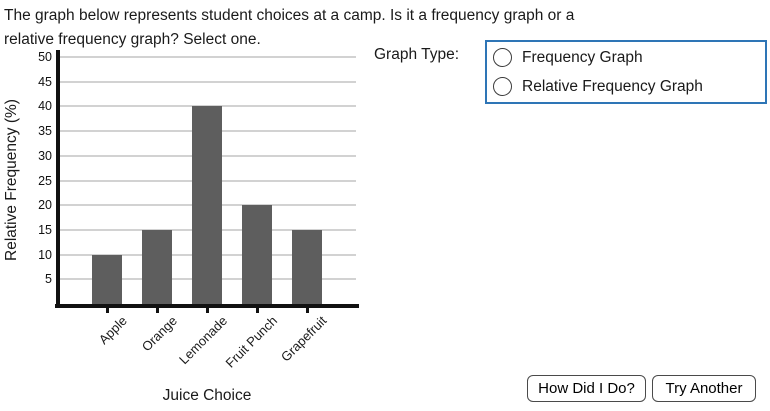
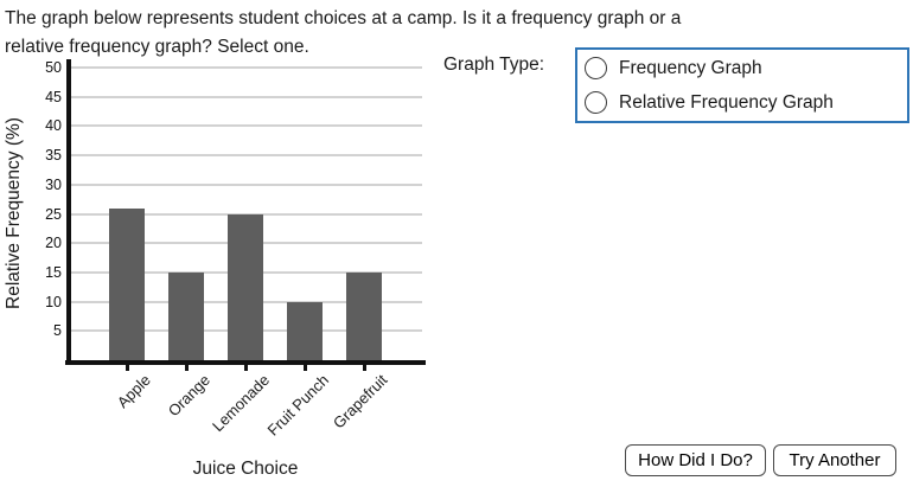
Apple: 10 -> 26
Lemonade: 40 -> 25
Fruit Punch: 20 -> 10
